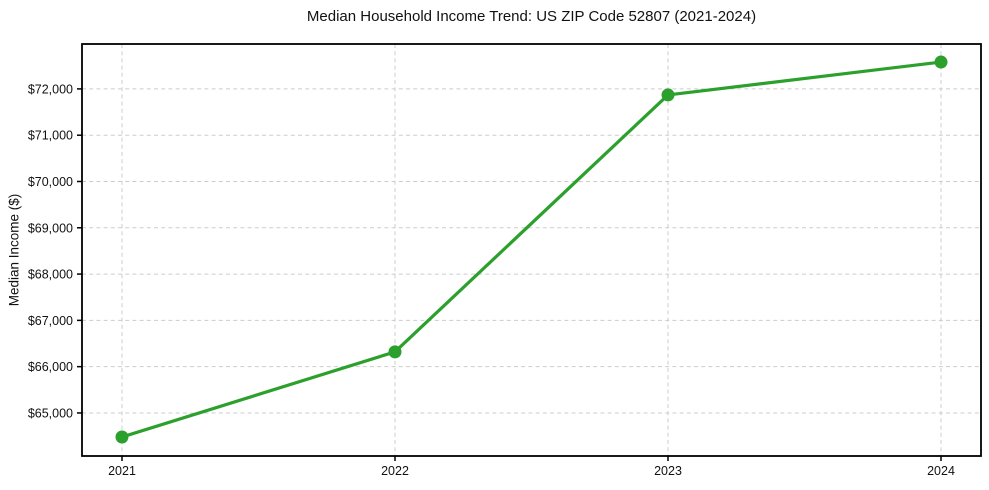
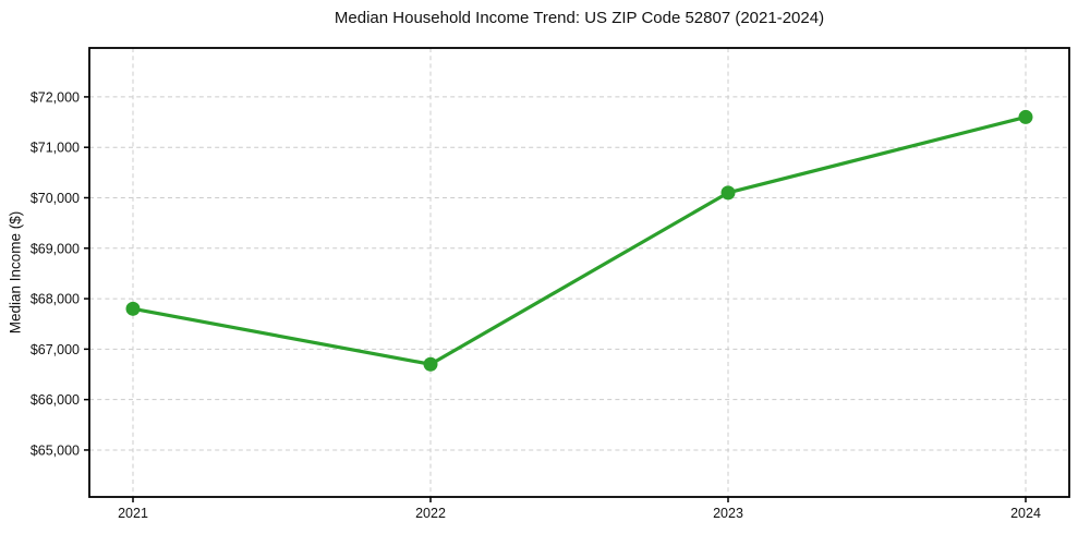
2021: $64500 -> $67800
2022: $66300 -> $66700
2023: $71900 -> $70100
2024: $72600 -> $71600
